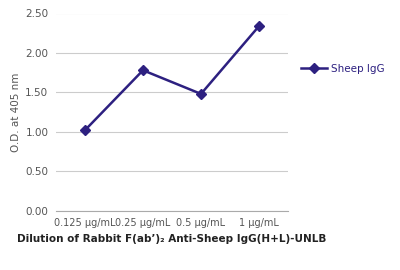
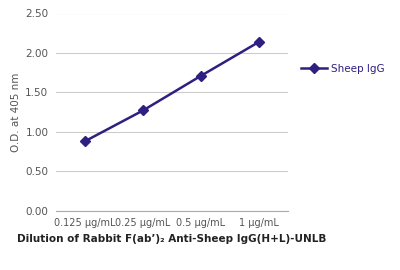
0.125 μg/mL: 1.02 -> 0.88
0.25 μg/mL: 1.78 -> 1.27
0.5 μg/mL: 1.48 -> 1.71
1 μg/mL: 2.34 -> 2.14
